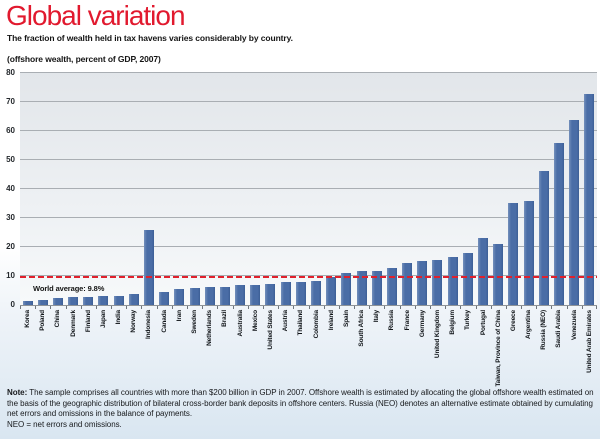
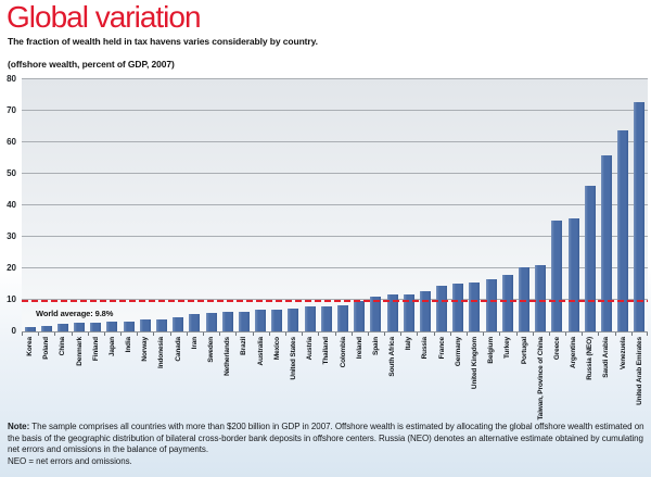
Indonesia: 26 -> 4
Portugal: 23 -> 20
